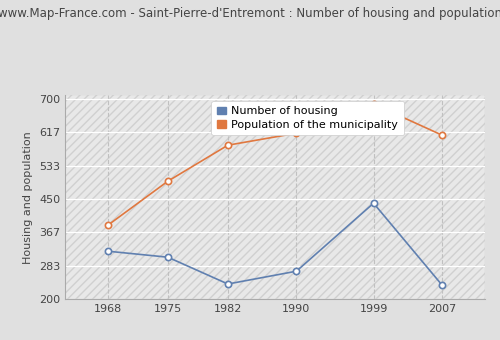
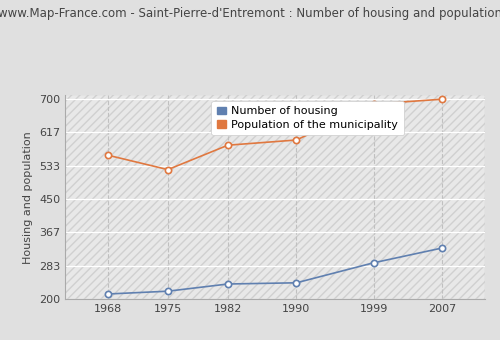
Number of housing/1968: 320 -> 213
Population of the municipality/1968: 385 -> 560
Number of housing/1975: 305 -> 220
Population of the municipality/1975: 495 -> 524
Number of housing/1990: 270 -> 241
Population of the municipality/1990: 615 -> 598
Number of housing/1999: 440 -> 291
Number of housing/2007: 235 -> 328
Population of the municipality/2007: 610 -> 700
